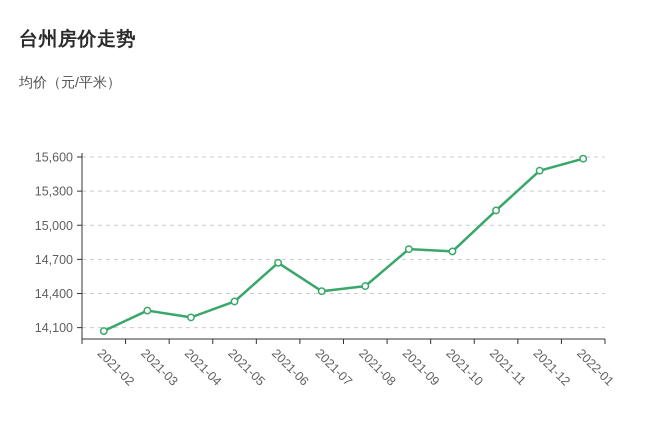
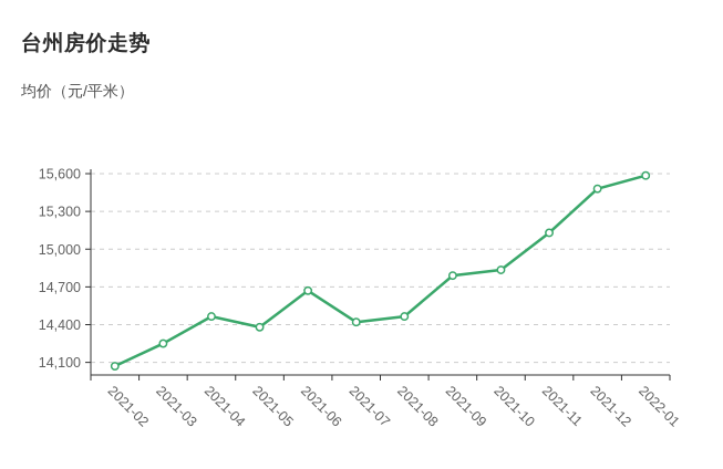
2021-04: 14190 -> 14460
2021-05: 14330 -> 14380
2021-10: 14770 -> 14840
